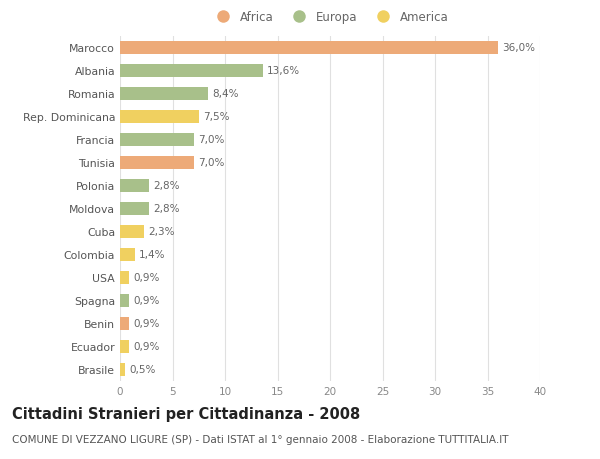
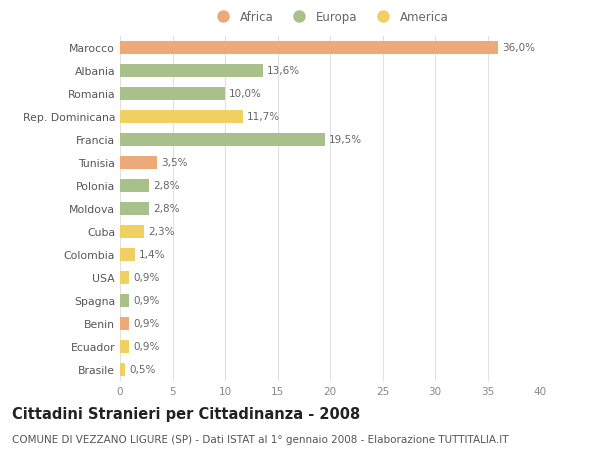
Romania: 8,4% -> 10,0%
Rep. Dominicana: 7,5% -> 11,7%
Francia: 7,0% -> 19,5%
Tunisia: 7,0% -> 3,5%
